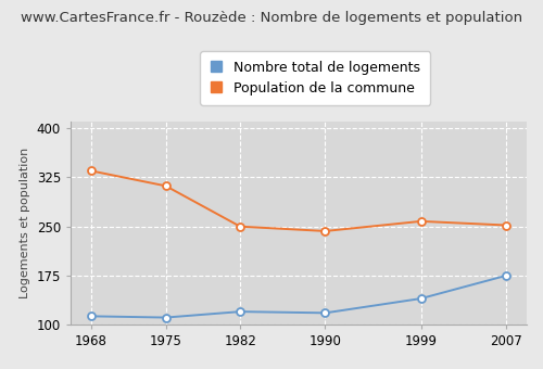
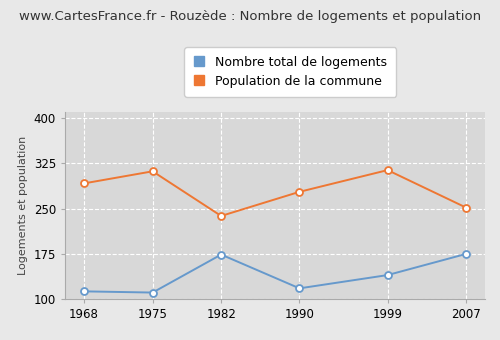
Population de la commune/1968: 335 -> 292
Nombre total de logements/1982: 120 -> 174
Population de la commune/1982: 250 -> 238
Population de la commune/1990: 243 -> 278
Population de la commune/1999: 258 -> 314
